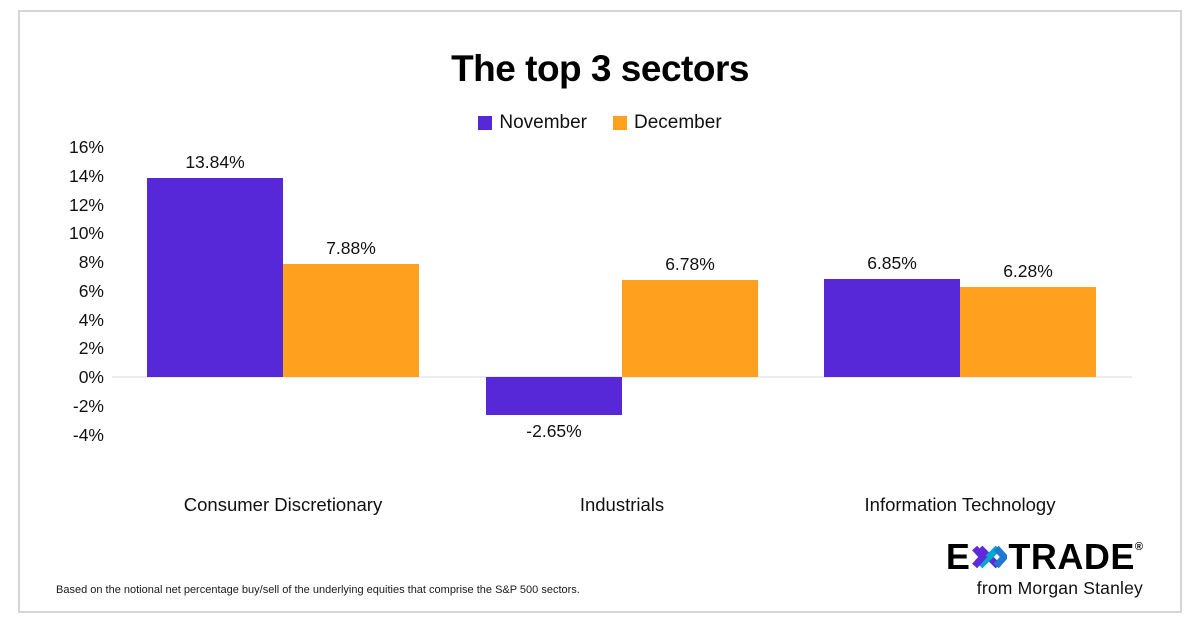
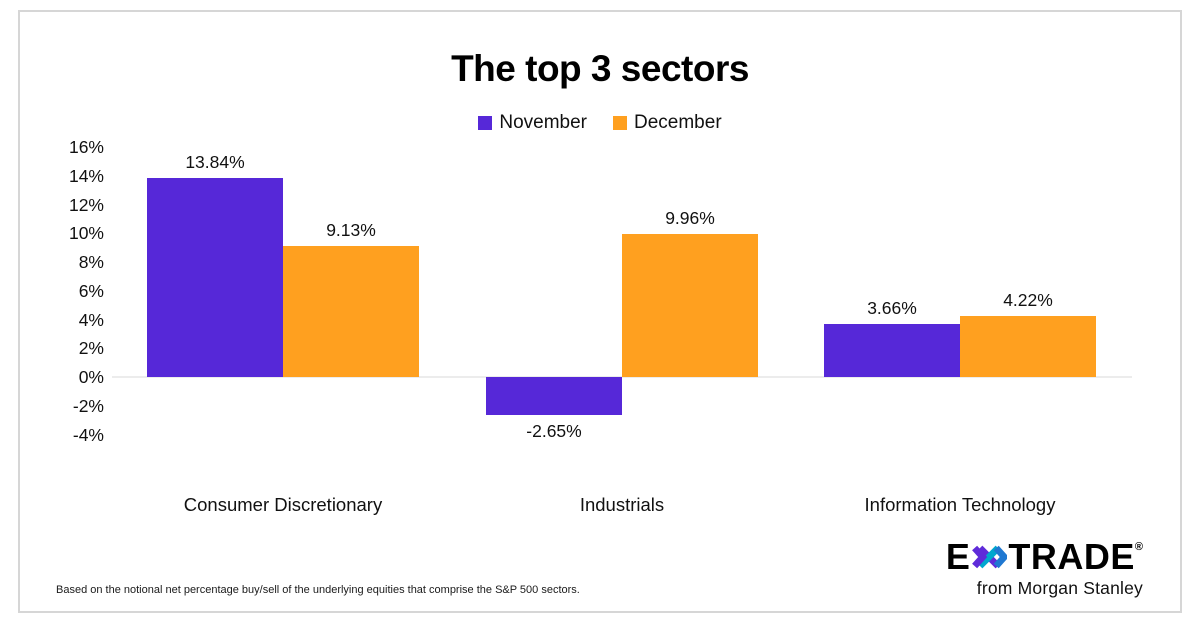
December/Consumer Discretionary: 7.88% -> 9.13%
December/Industrials: 6.78% -> 9.96%
November/Information Technology: 6.85% -> 3.66%
December/Information Technology: 6.28% -> 4.22%
